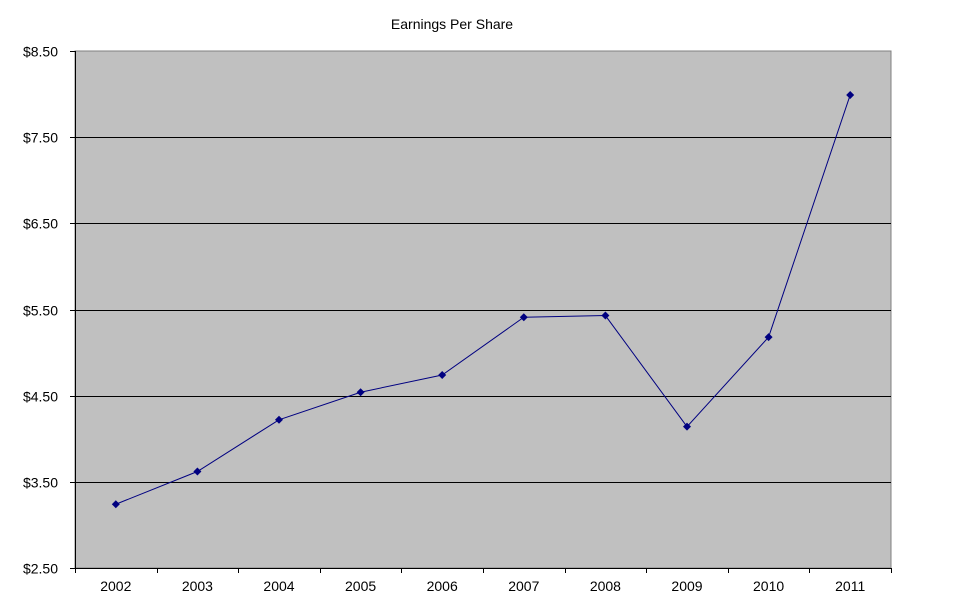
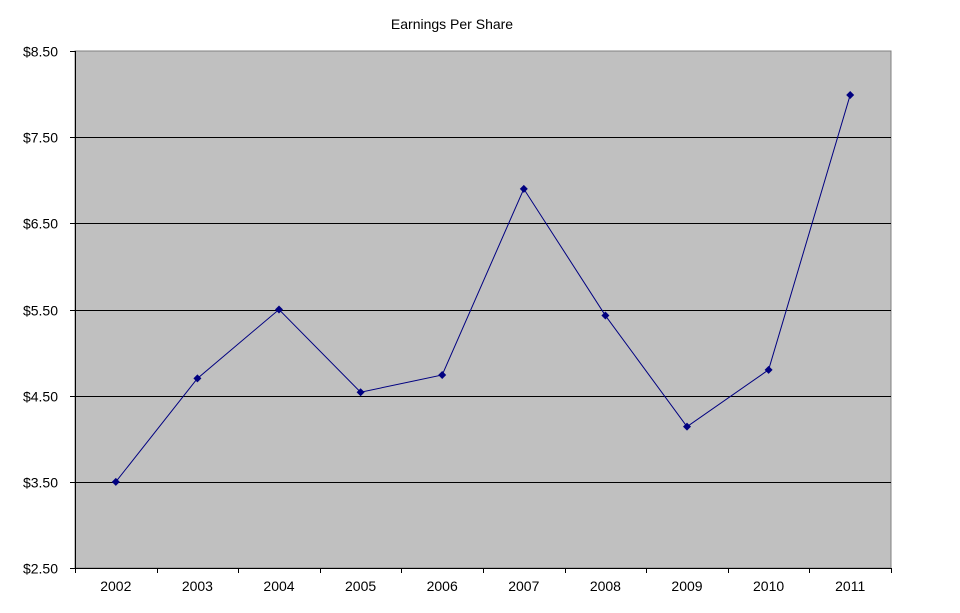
2002: $3.2 -> $3.5
2003: $3.6 -> $4.7
2004: $4.2 -> $5.5
2007: $5.4 -> $6.9
2010: $5.2 -> $4.8
